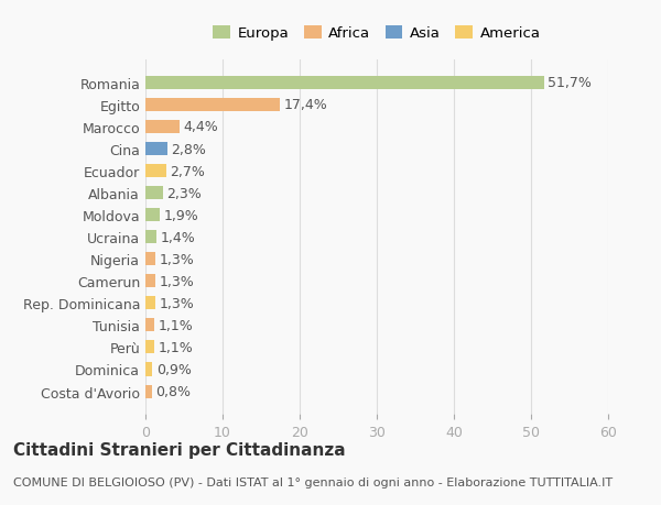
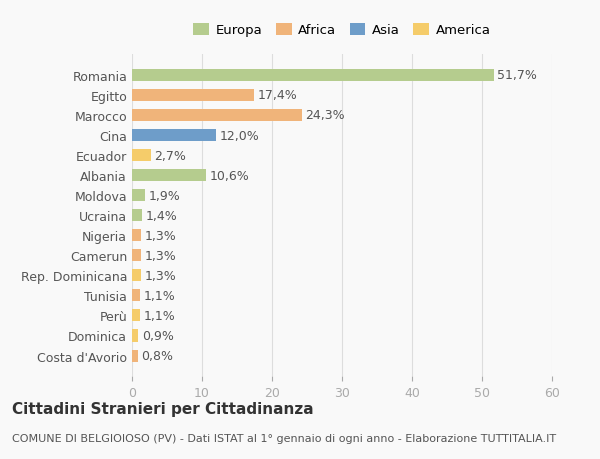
Marocco: 4,4% -> 24,3%
Cina: 2,8% -> 12,0%
Albania: 2,3% -> 10,6%
